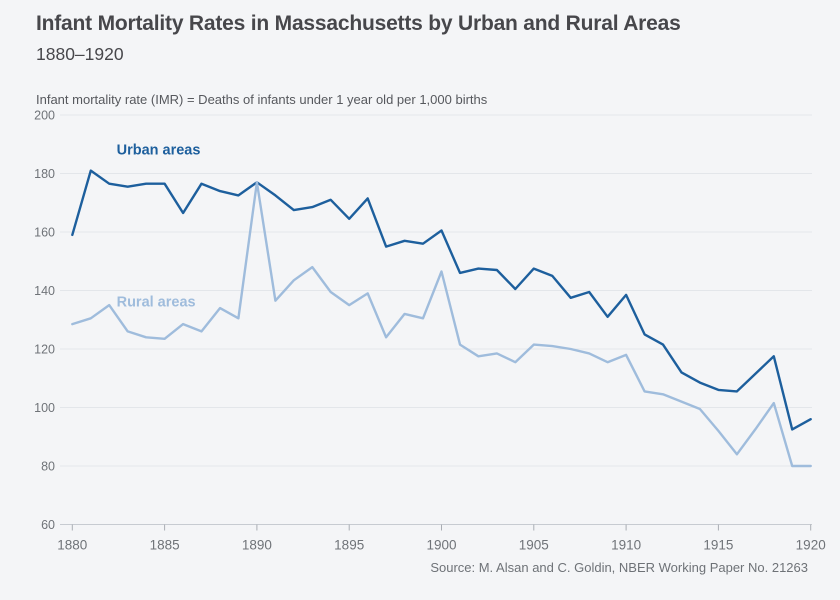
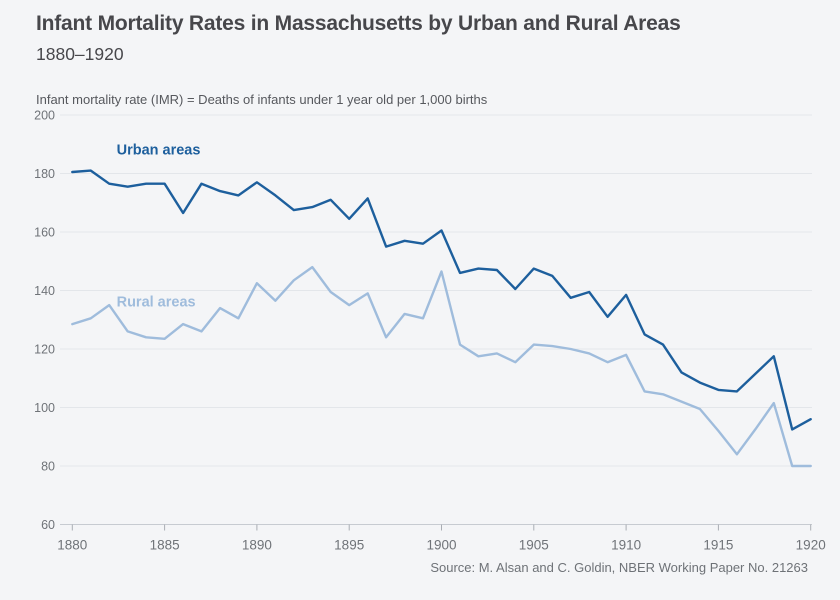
Urban areas/1880: 159 -> 180
Rural areas/1890: 177 -> 142
